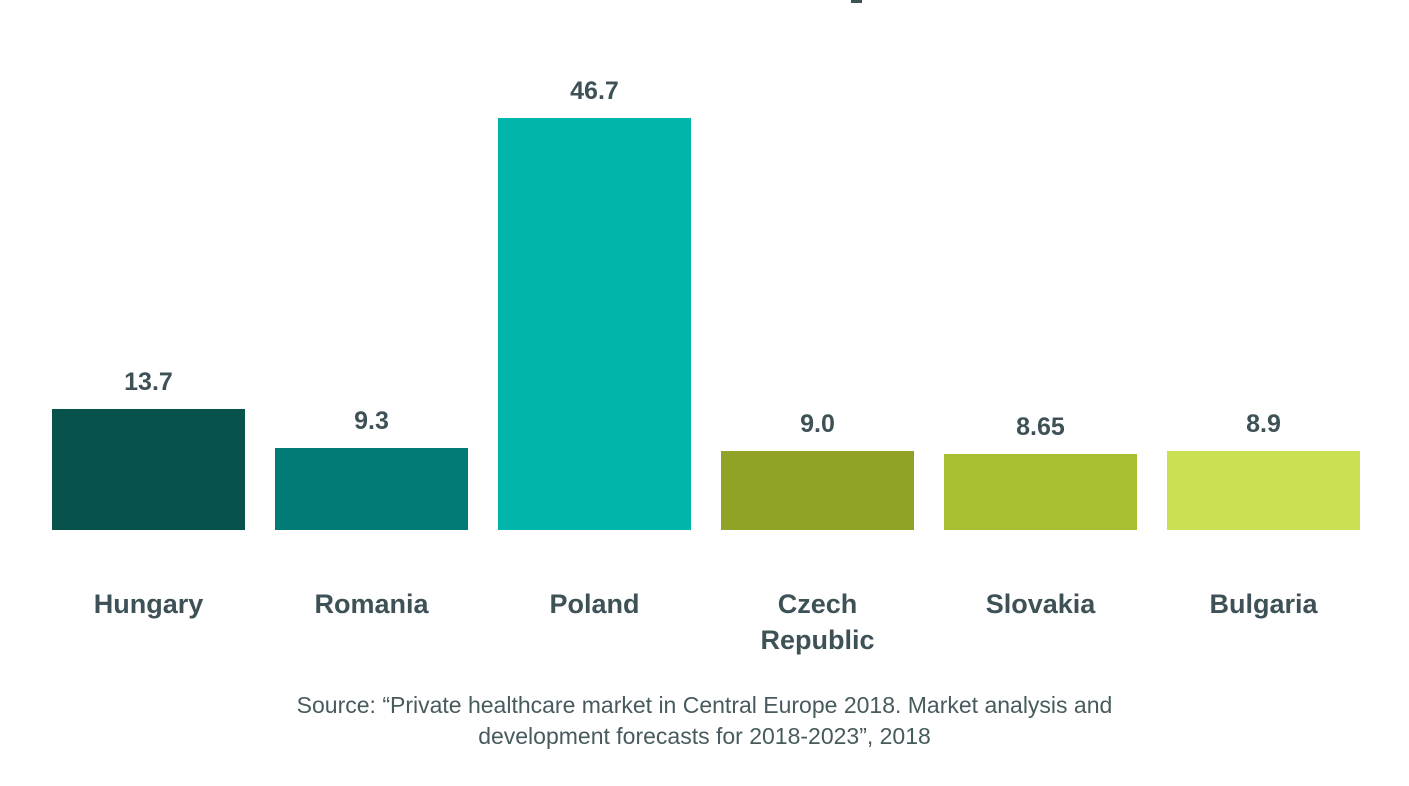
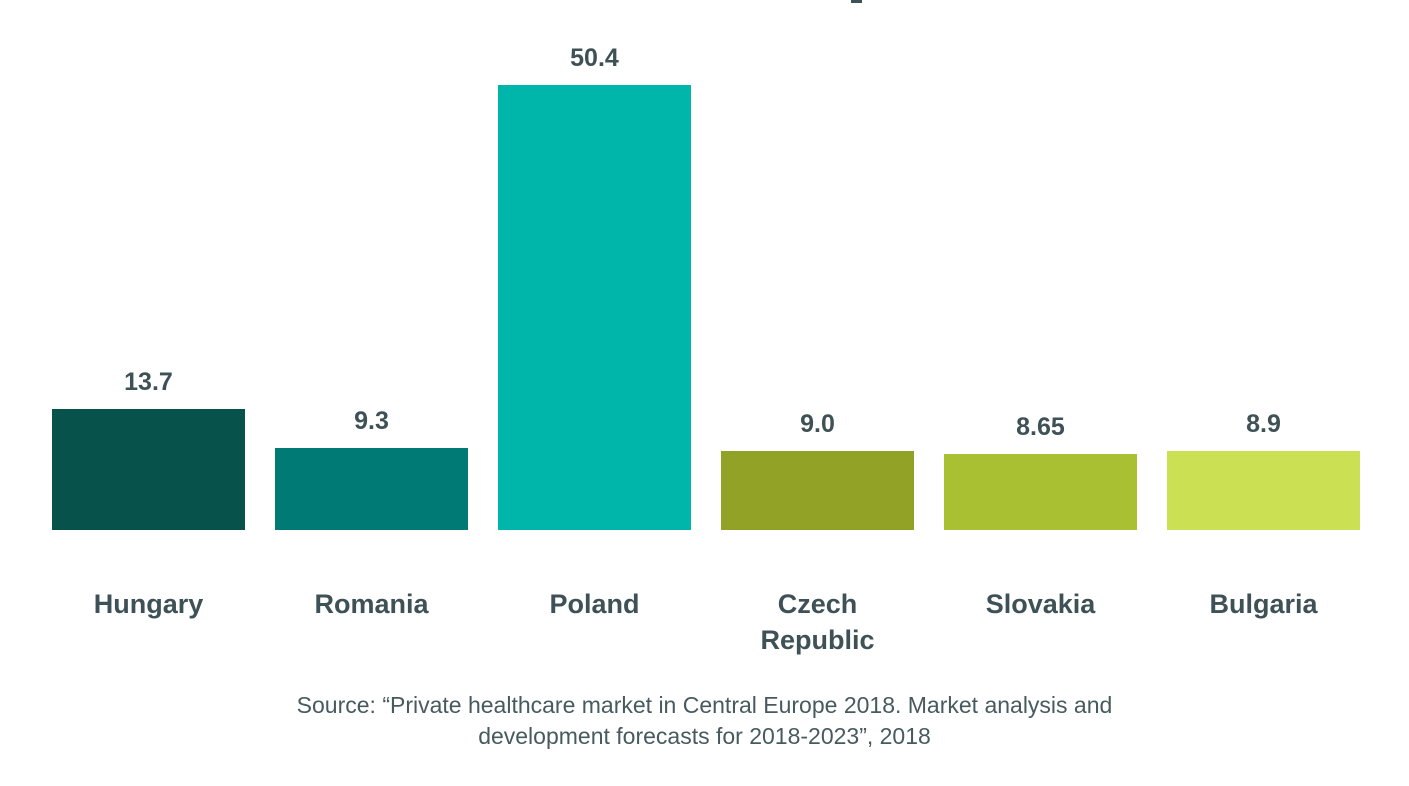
Poland: 46.7 -> 50.4
